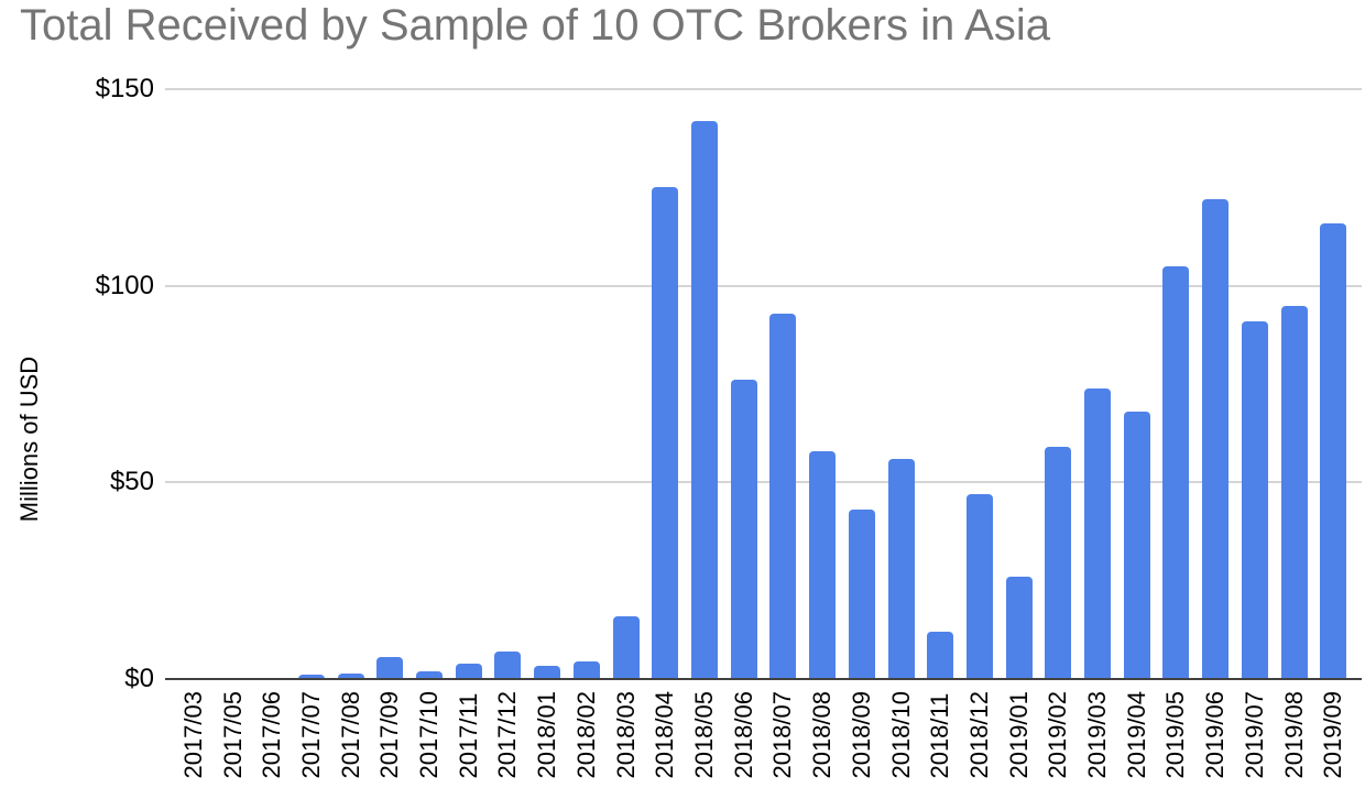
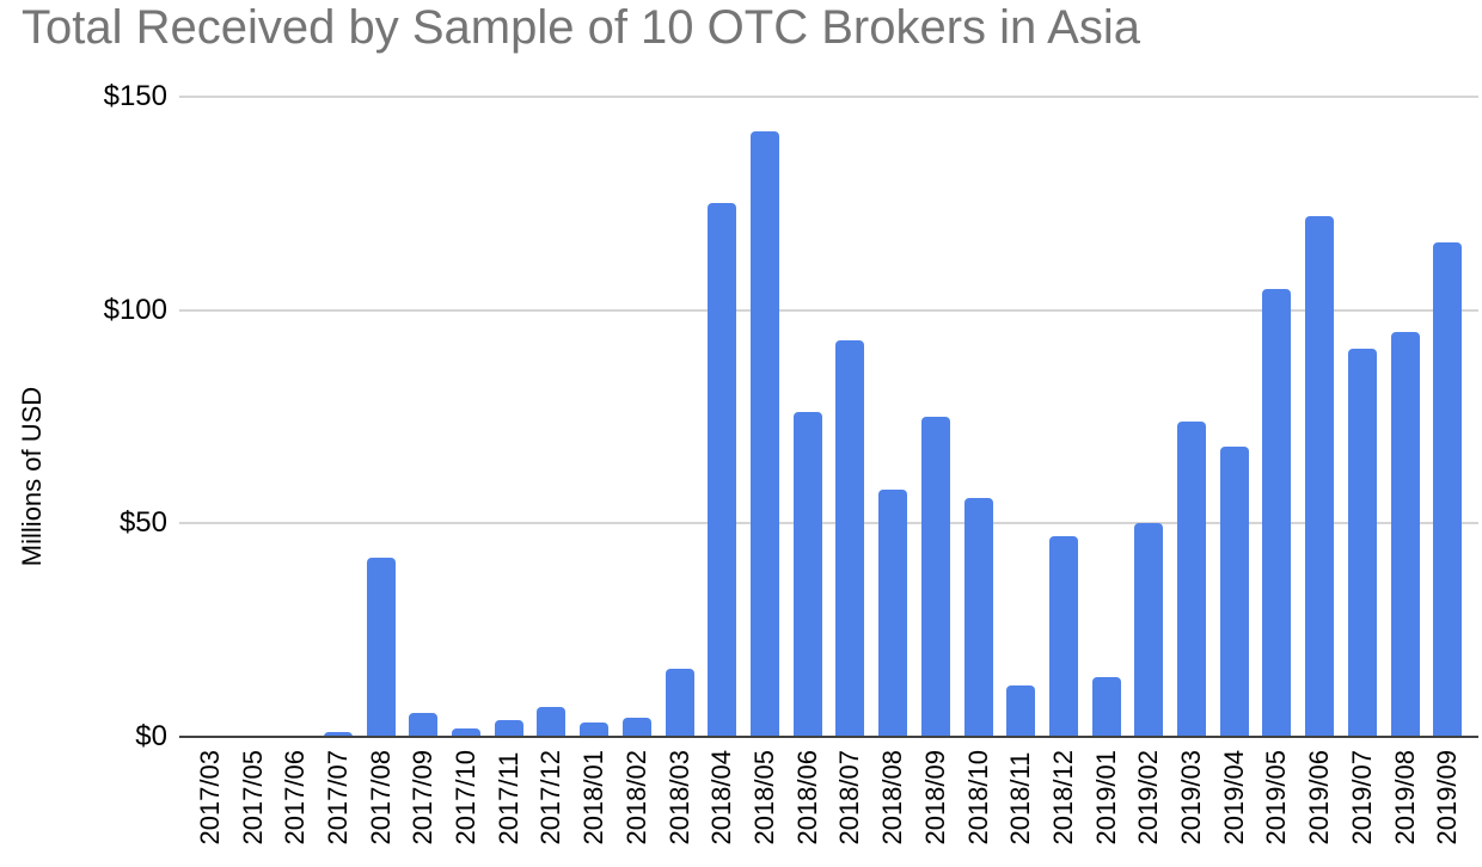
2017/08: $2 -> $42
2018/09: $43 -> $75
2019/01: $26 -> $14
2019/02: $59 -> $50
